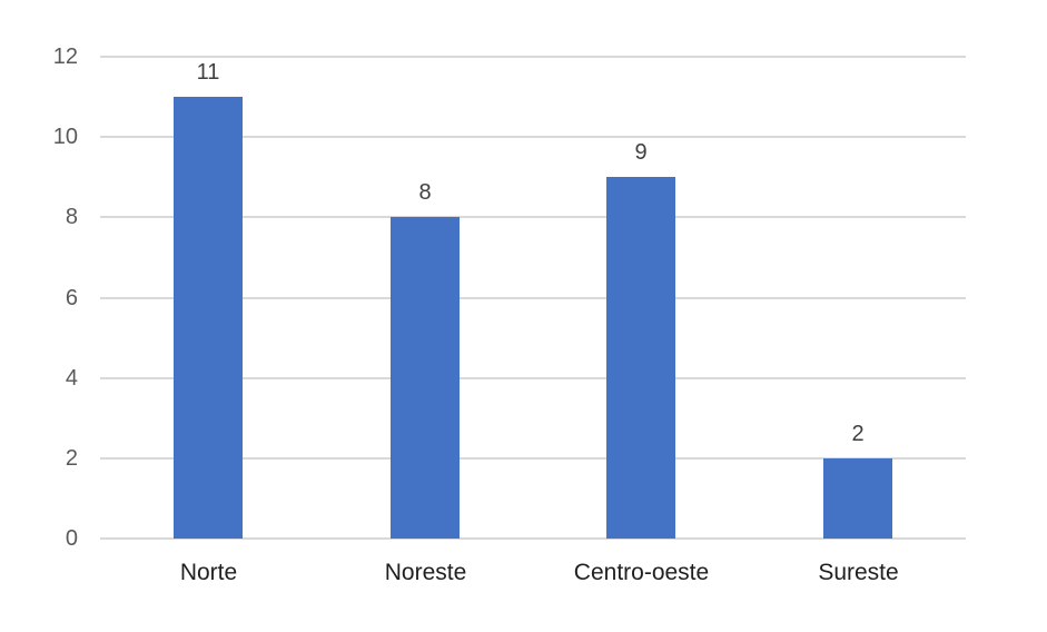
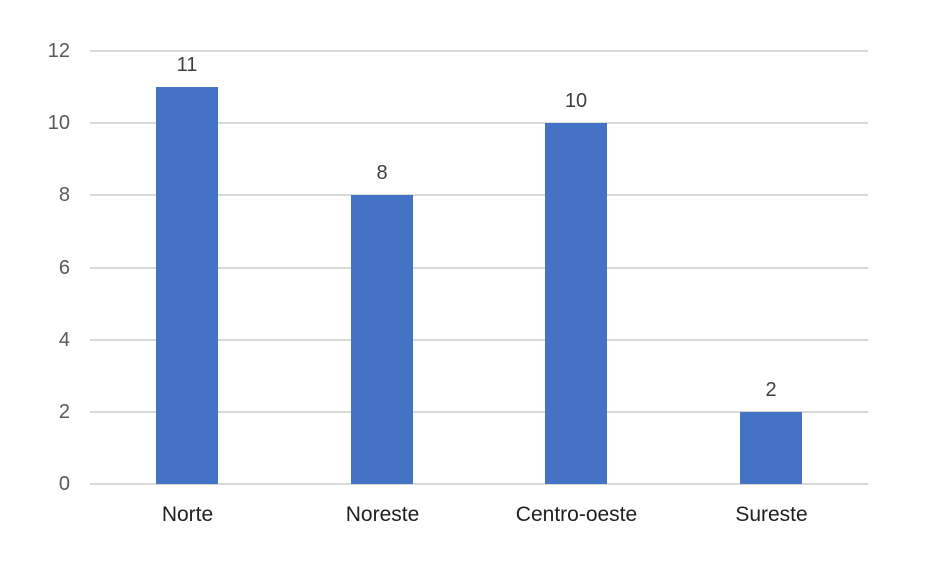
Centro-oeste: 9 -> 10
